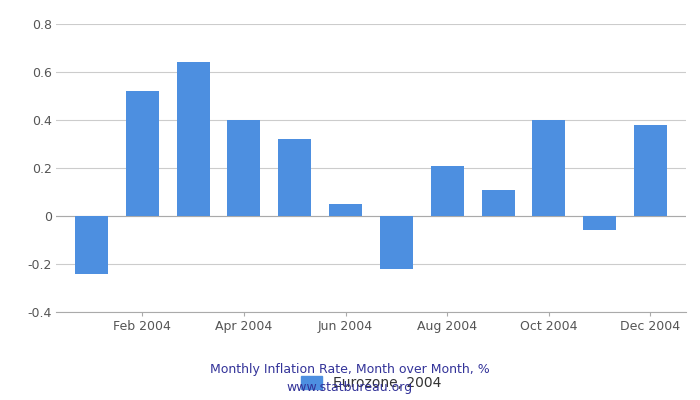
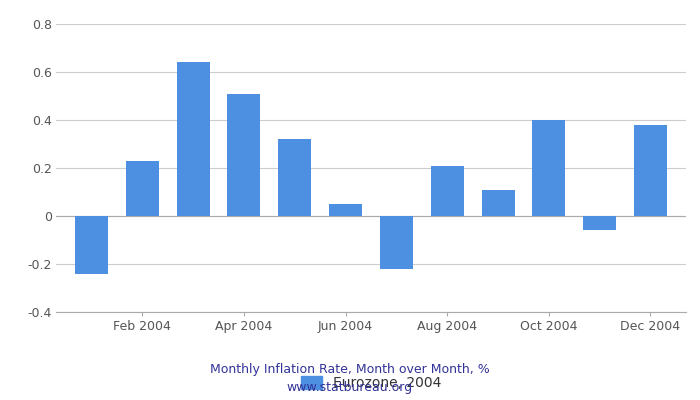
Feb 2004: 0.52 -> 0.23
Apr 2004: 0.40 -> 0.51
